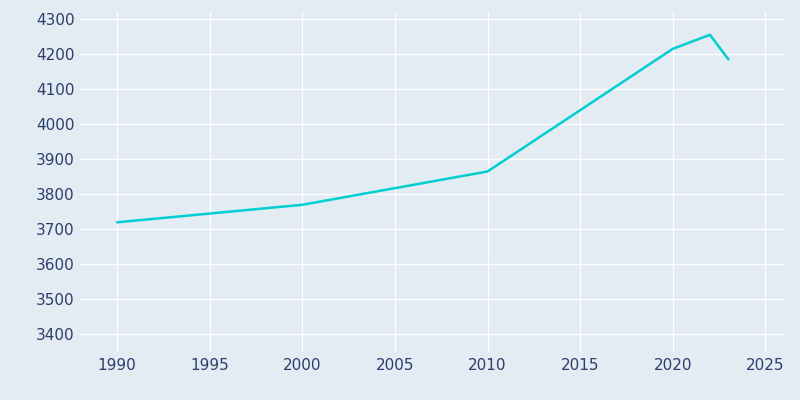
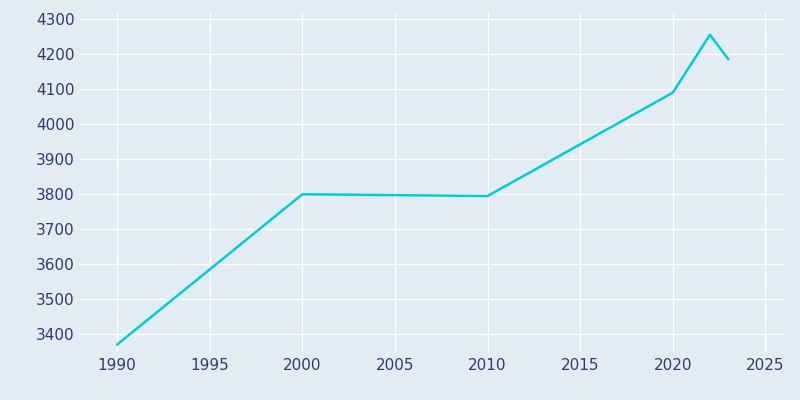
1990: 3720 -> 3371
2000: 3770 -> 3800
2010: 3865 -> 3795
2020: 4215 -> 4090
